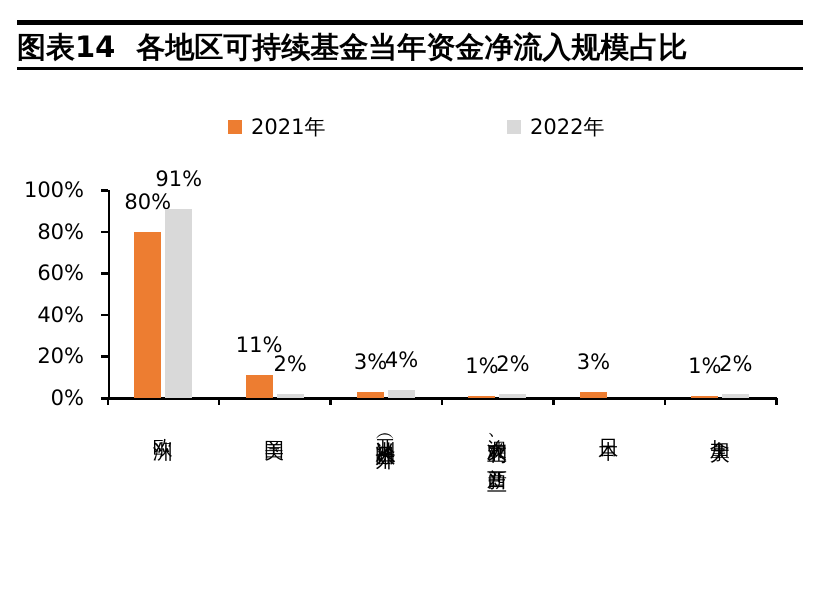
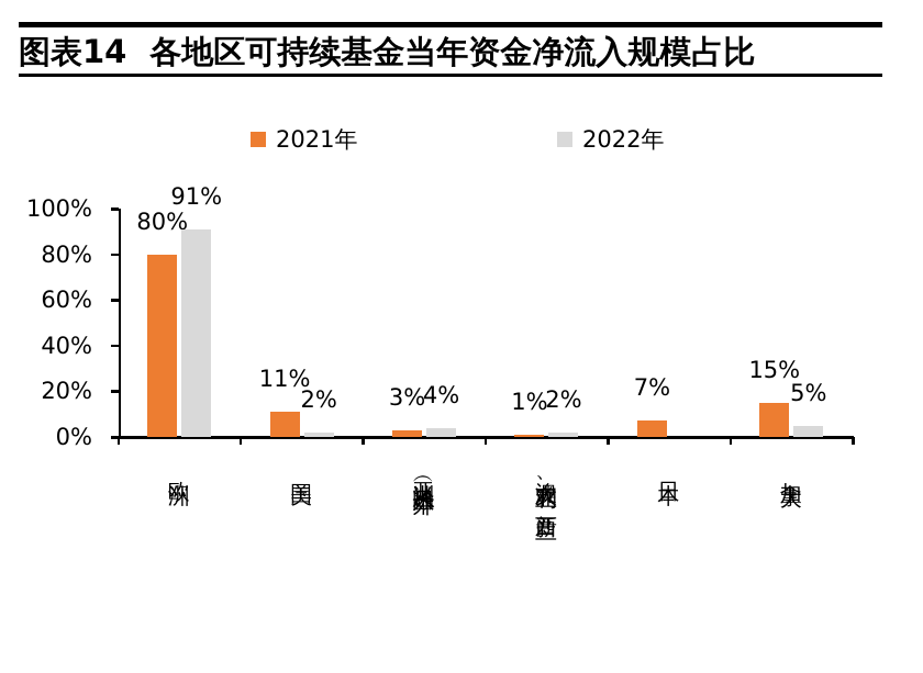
2021年/日本: 3% -> 7%
2021年/加拿大: 1% -> 15%
2022年/加拿大: 2% -> 5%
